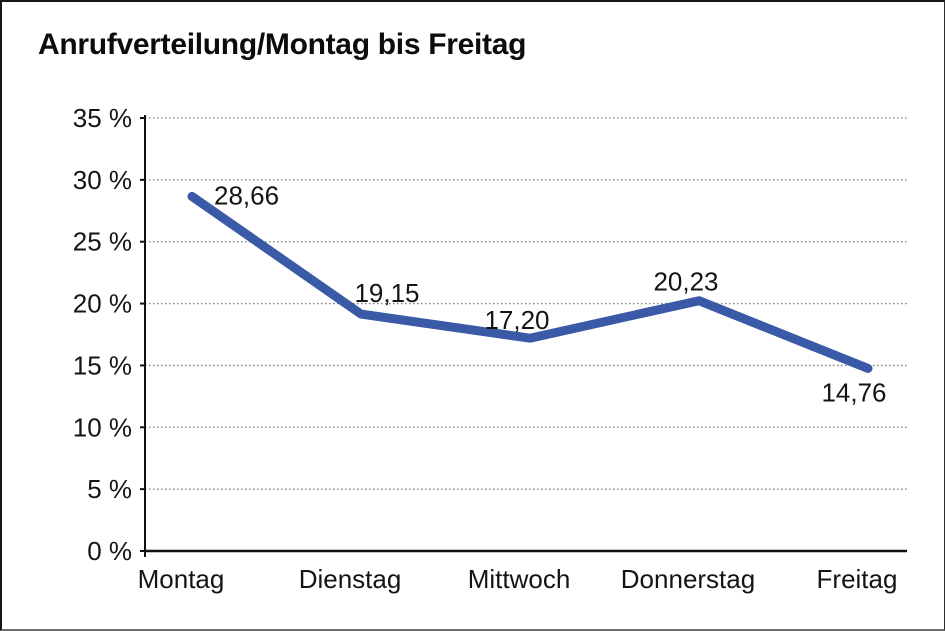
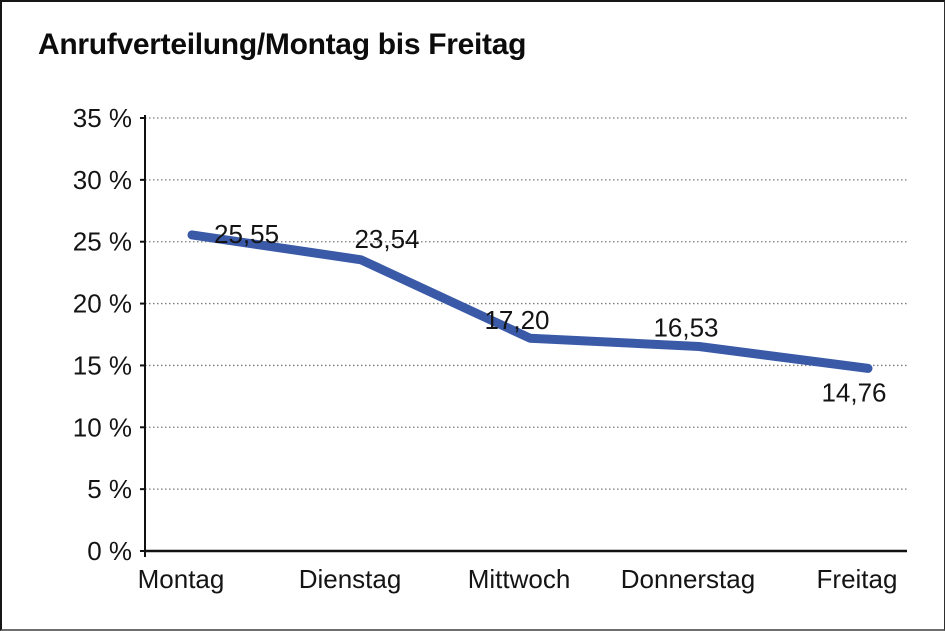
Montag: 28,66 -> 25,55
Dienstag: 19,15 -> 23,54
Donnerstag: 20,23 -> 16,53
